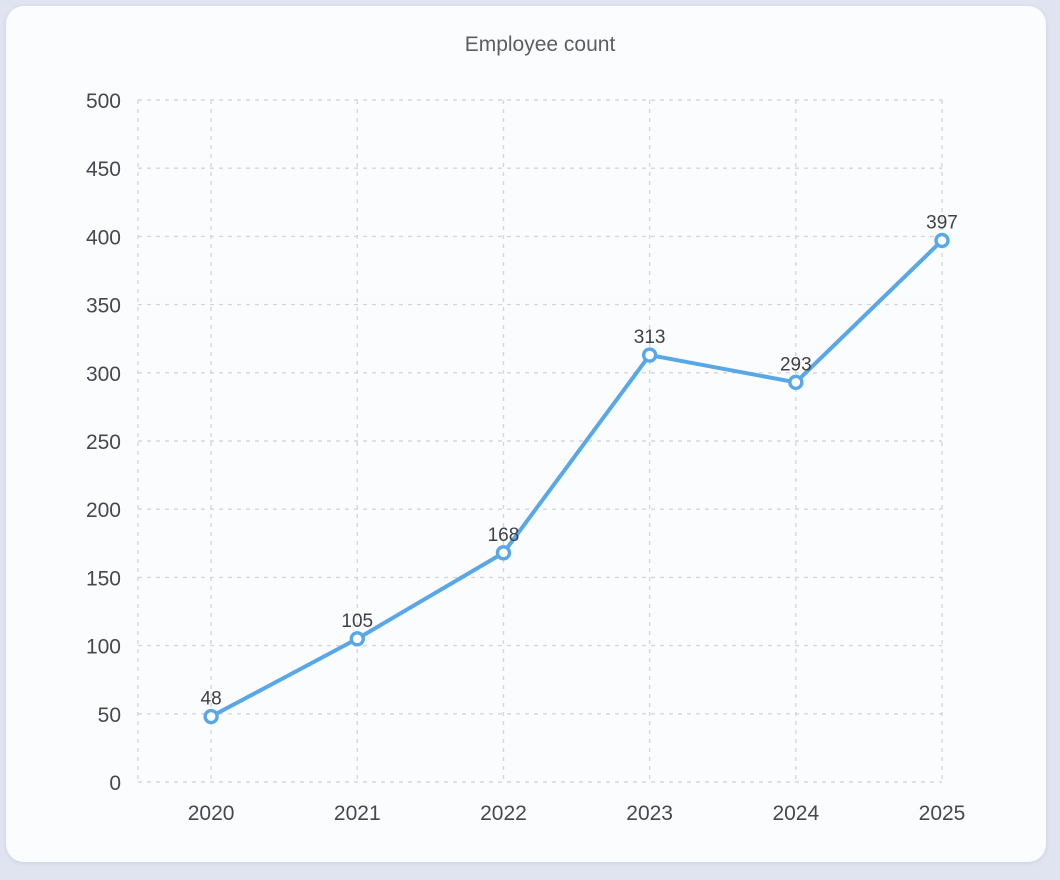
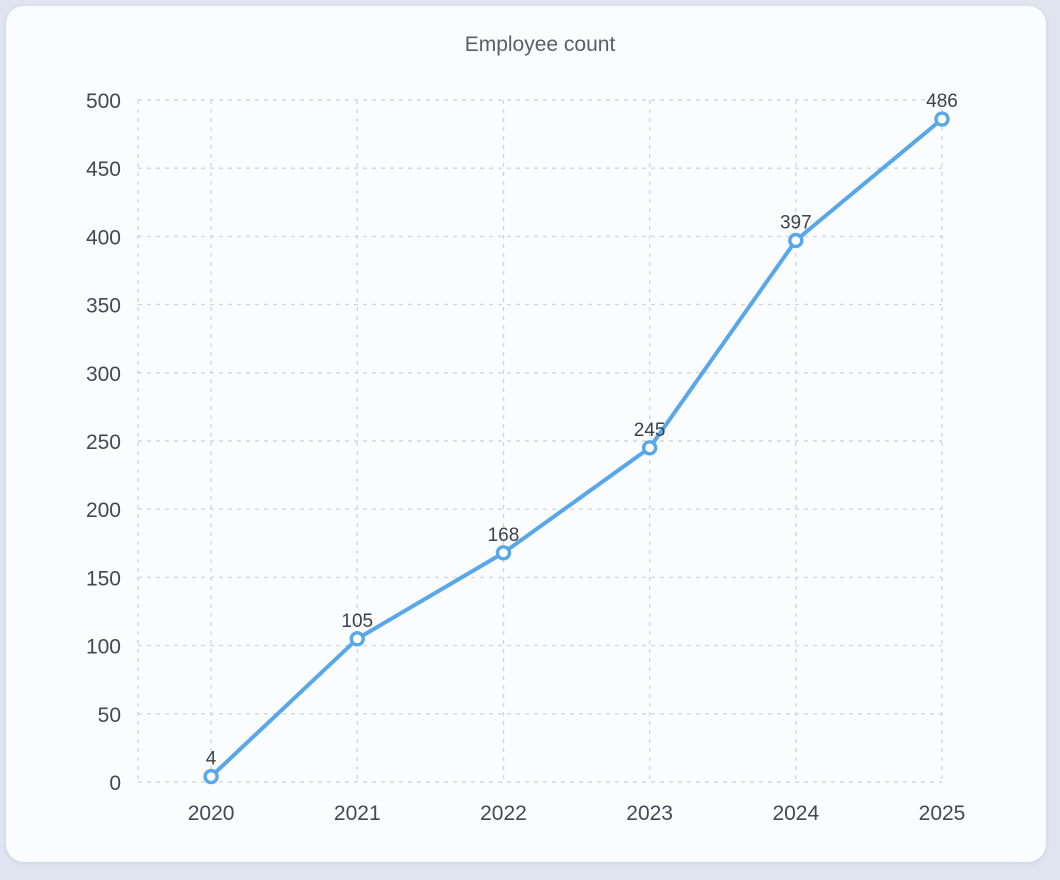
2020: 48 -> 4
2023: 313 -> 245
2024: 293 -> 397
2025: 397 -> 486
